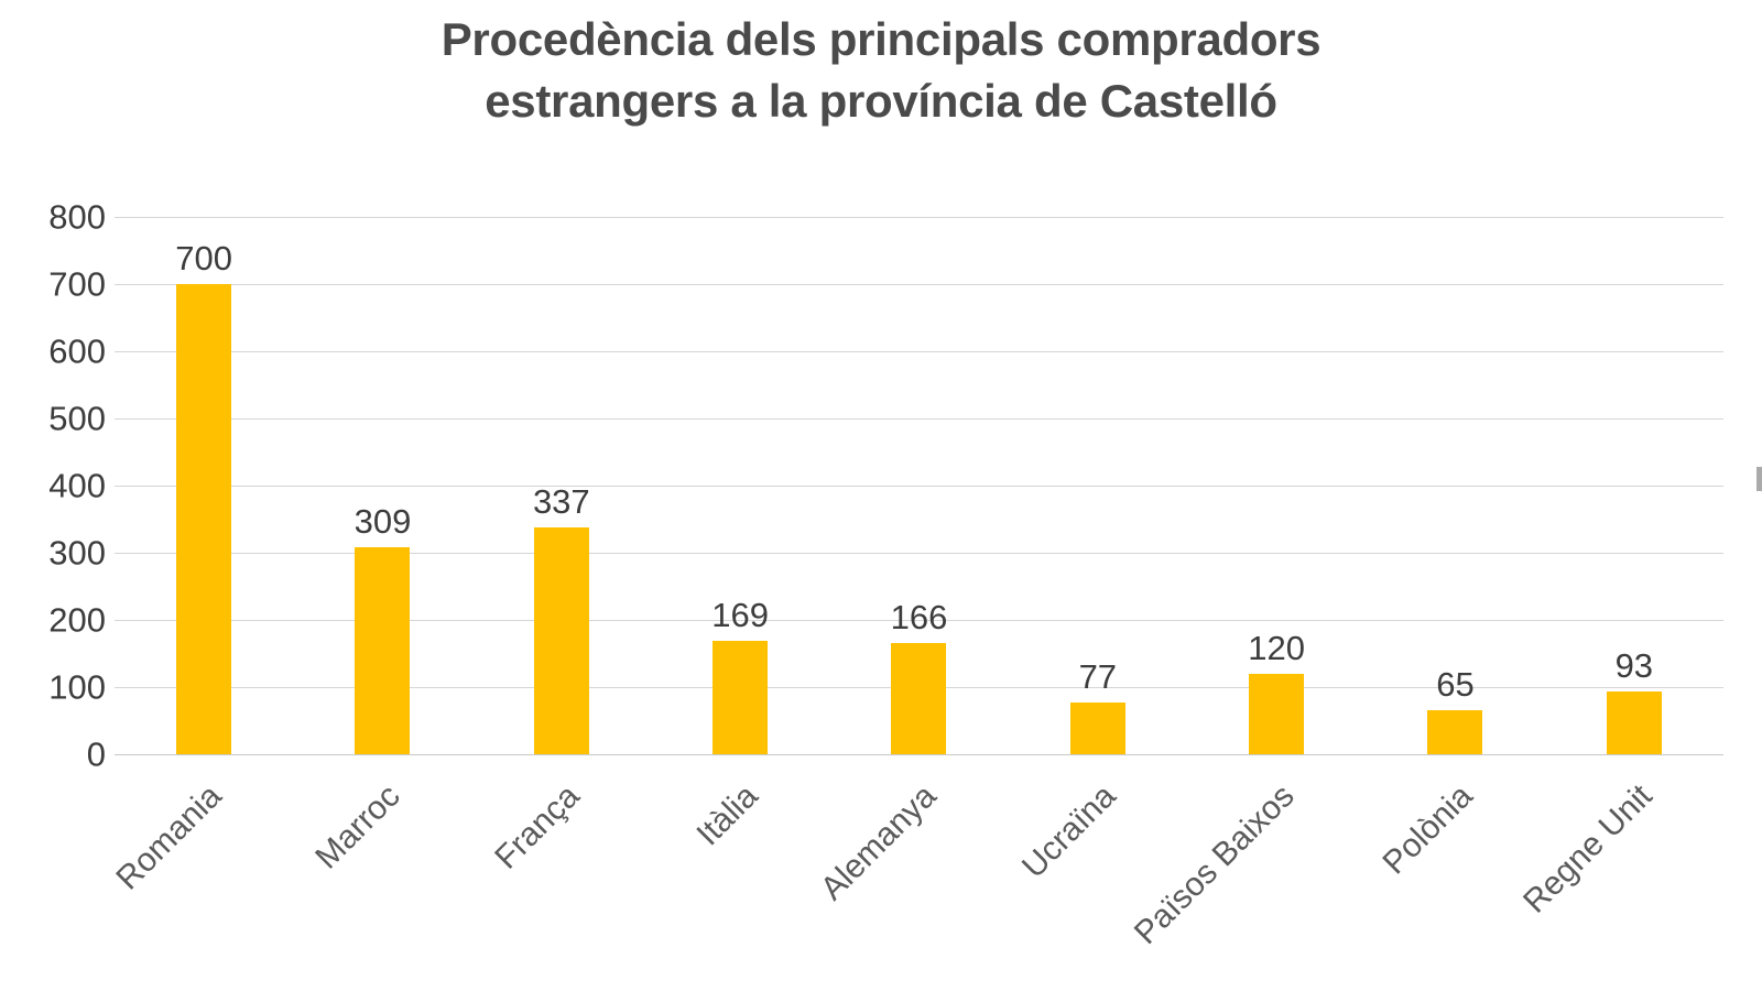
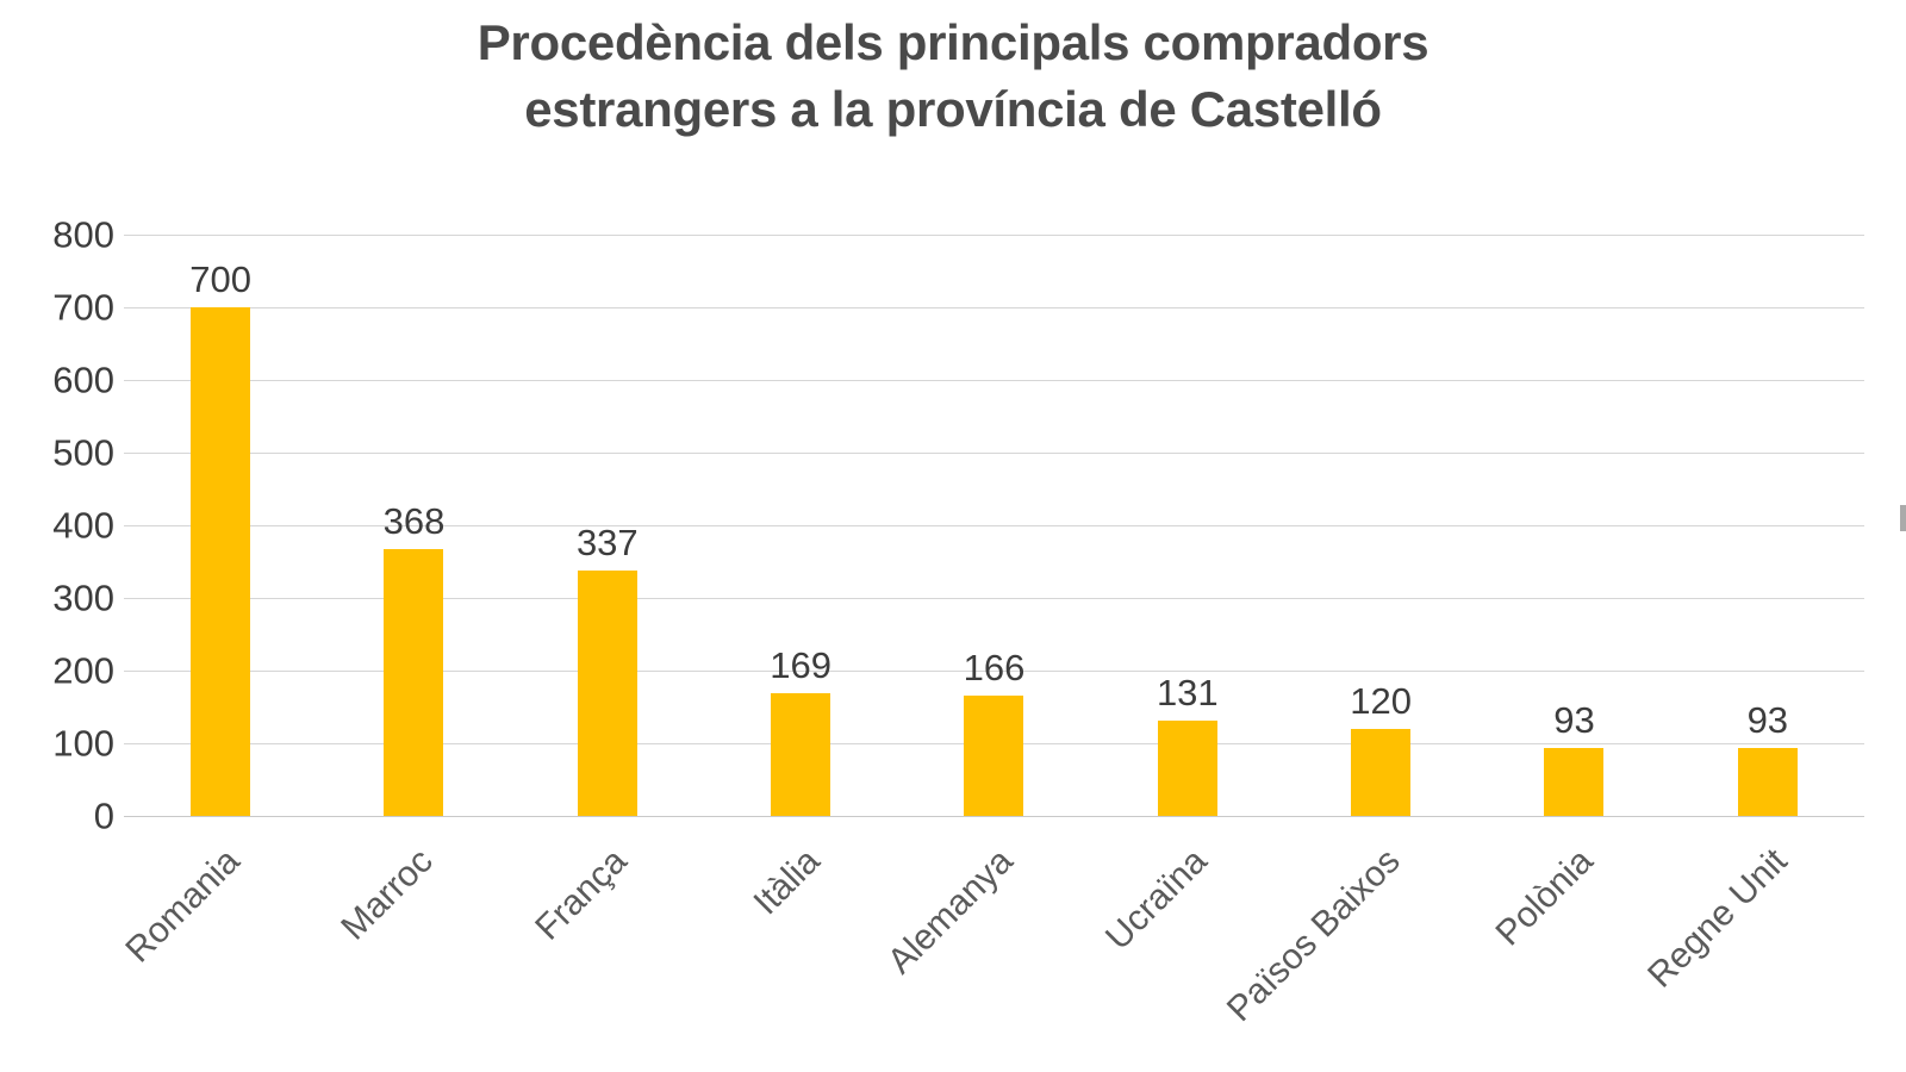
Marroc: 309 -> 368
Ucraïna: 77 -> 131
Polònia: 65 -> 93
